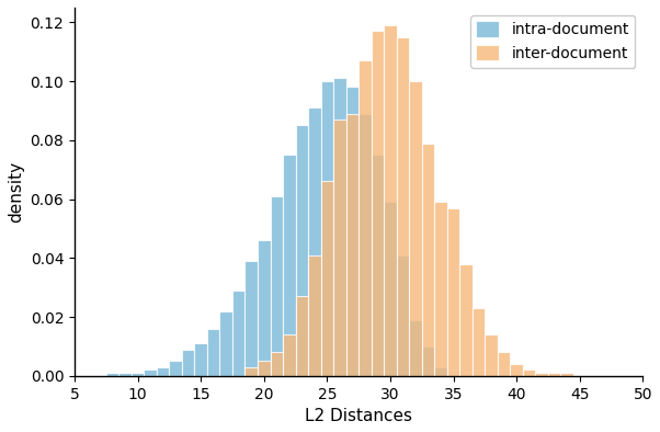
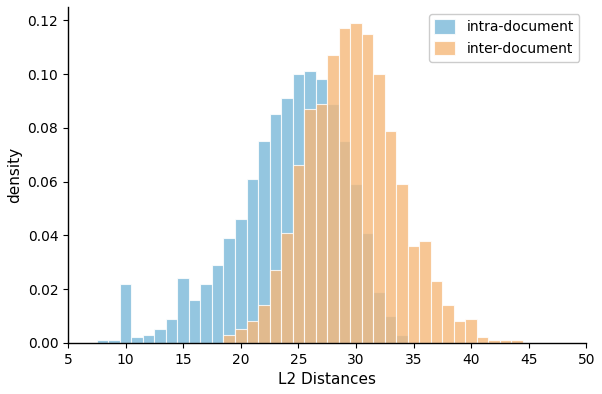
intra-document/10: 0.001 -> 0.022
intra-document/15: 0.011 -> 0.024
inter-document/35: 0.057 -> 0.036
inter-document/40: 0.004 -> 0.009
